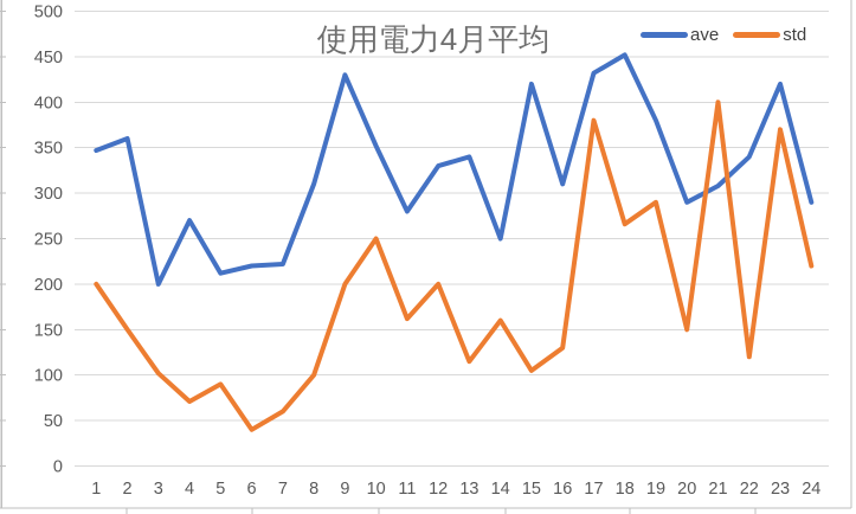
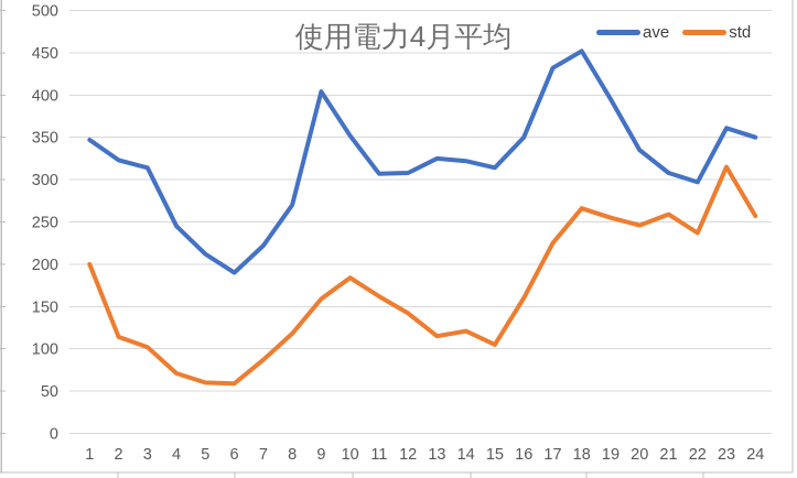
ave/2: 360 -> 320
std/2: 150 -> 110
ave/3: 200 -> 310
ave/4: 270 -> 240
std/5: 90 -> 60
ave/6: 220 -> 190
std/6: 40 -> 60
std/7: 60 -> 90
ave/8: 310 -> 270
std/8: 100 -> 120
ave/9: 430 -> 400
std/9: 200 -> 160
std/10: 250 -> 180
ave/11: 280 -> 310
ave/12: 330 -> 310
std/12: 200 -> 140
ave/13: 340 -> 320
ave/14: 250 -> 320
std/14: 160 -> 120
ave/15: 420 -> 310
ave/16: 310 -> 350
std/16: 130 -> 160
std/17: 380 -> 220
ave/19: 380 -> 400
std/19: 290 -> 260
ave/20: 290 -> 340
std/20: 150 -> 250
std/21: 400 -> 260
ave/22: 340 -> 300
std/22: 120 -> 240
ave/23: 420 -> 360
std/23: 370 -> 320
ave/24: 290 -> 350
std/24: 220 -> 260
